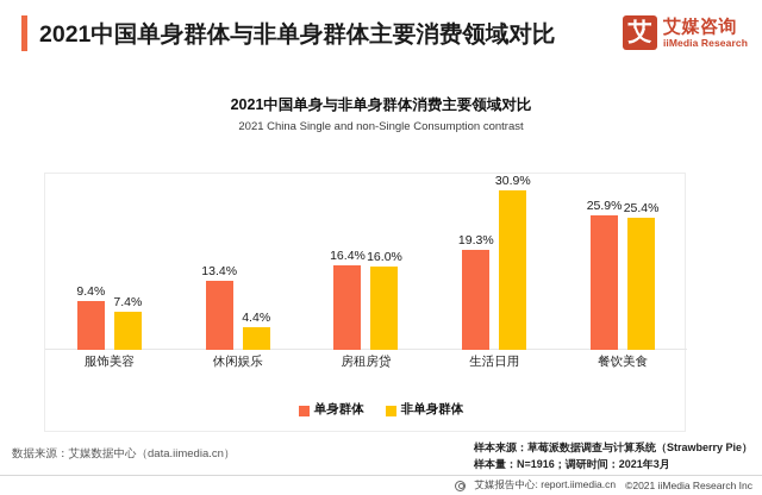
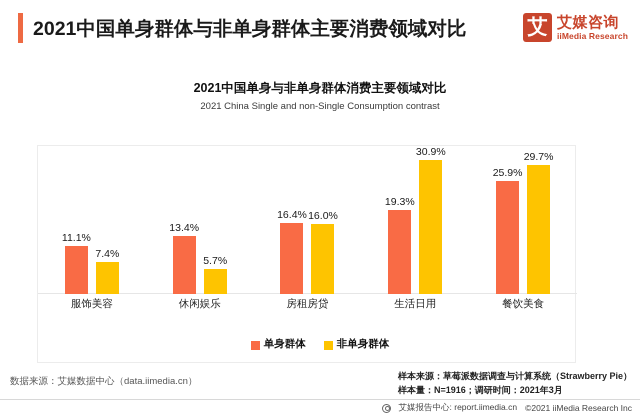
单身群体/服饰美容: 9.4% -> 11.1%
非单身群体/休闲娱乐: 4.4% -> 5.7%
非单身群体/餐饮美食: 25.4% -> 29.7%
